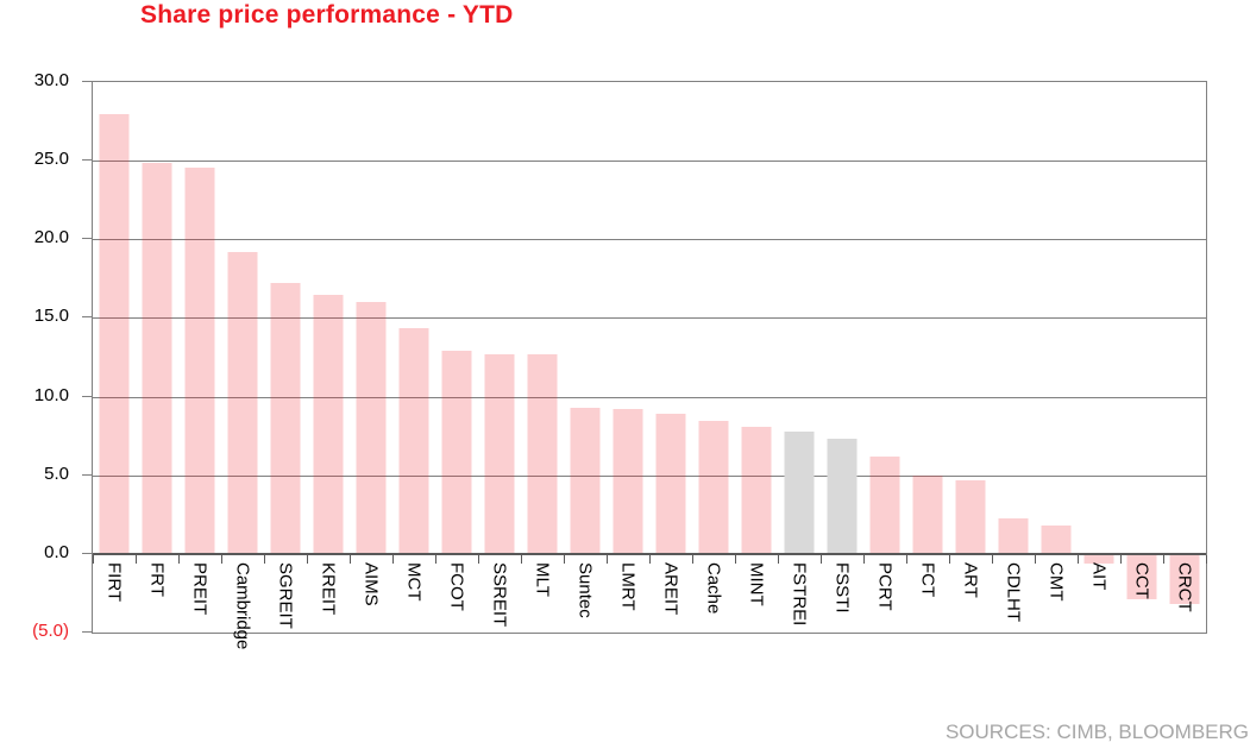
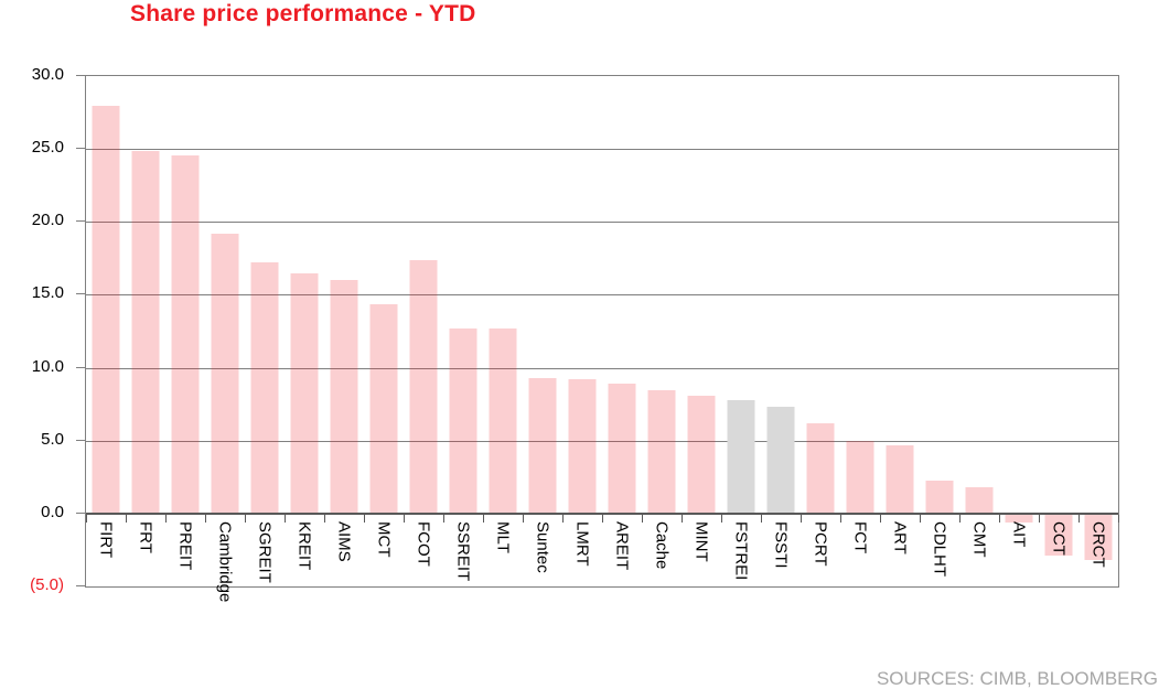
FCOT: 12.9 -> 17.4
